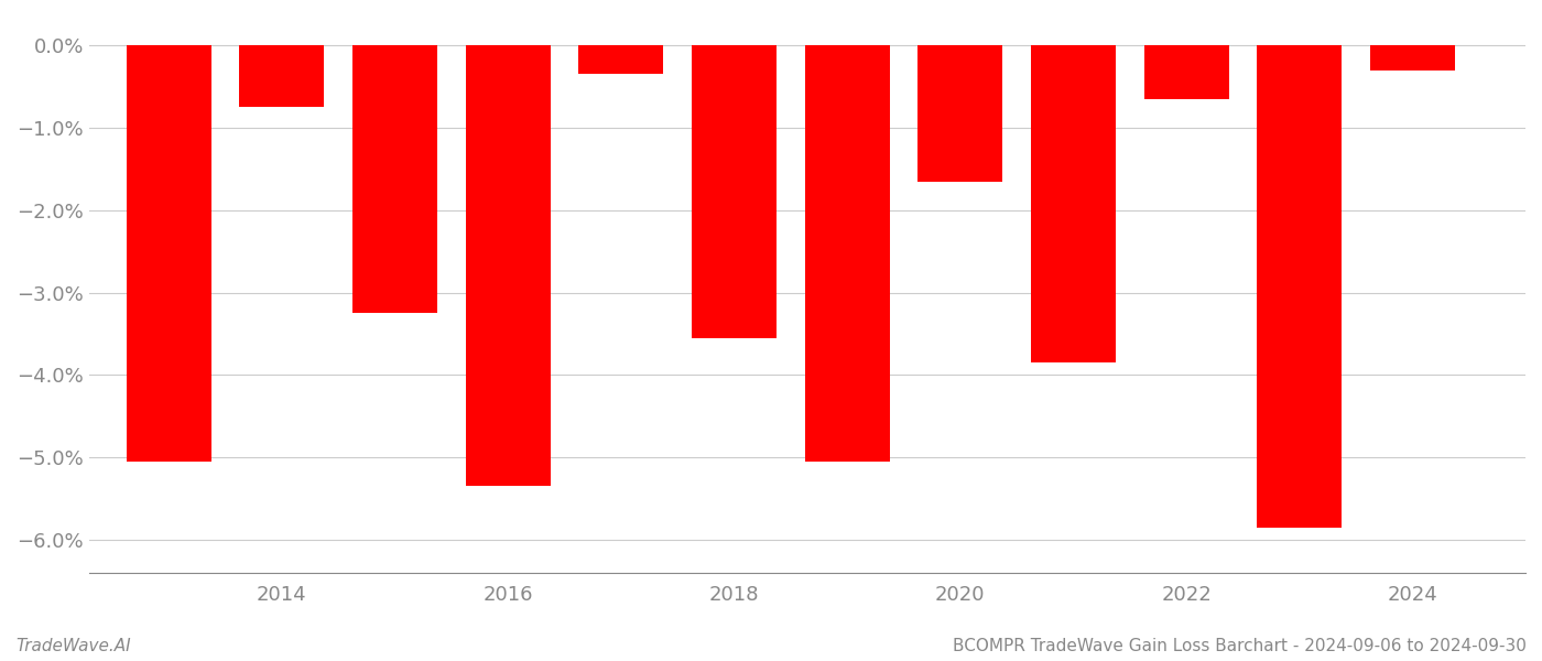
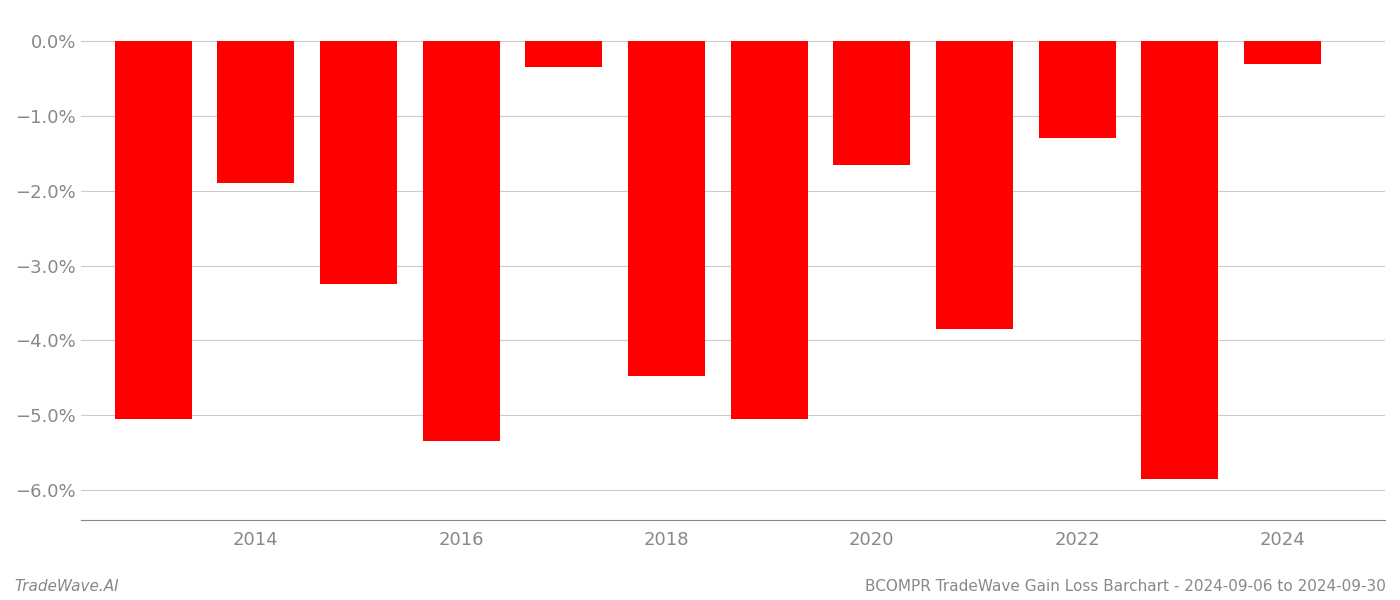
2014: -0.75% -> -1.90%
2018: -3.55% -> -4.48%
2022: -0.65% -> -1.30%
